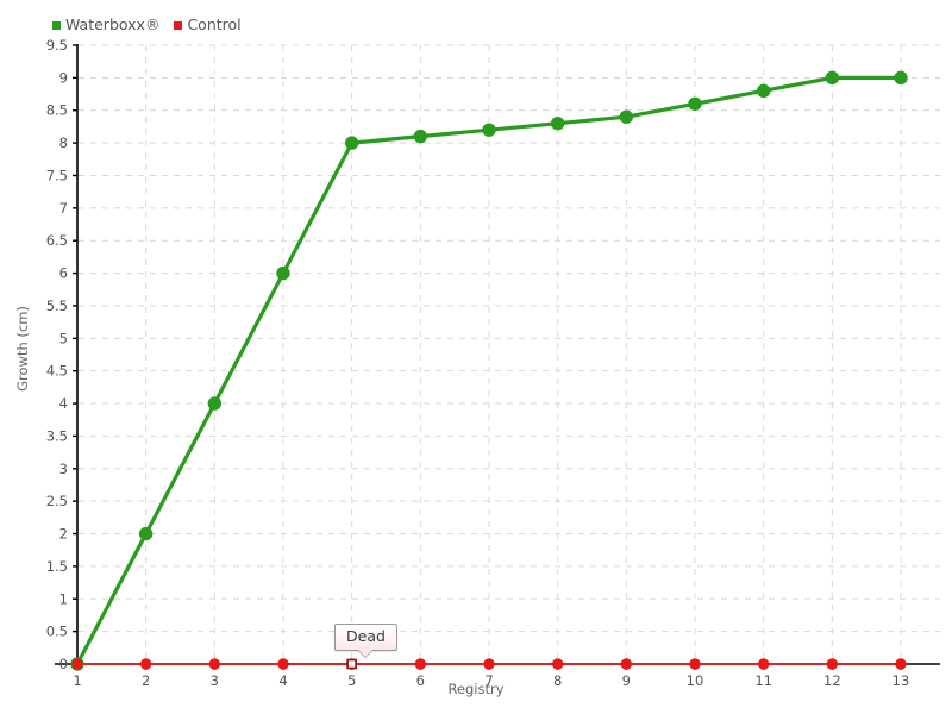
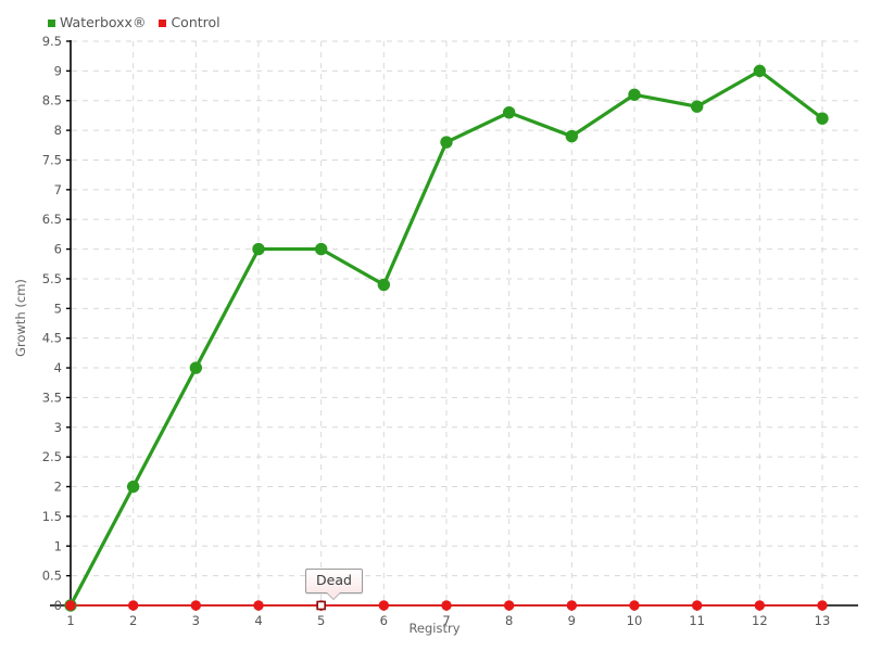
Waterboxx®/5: 8.0 -> 6.0
Waterboxx®/6: 8.1 -> 5.4
Waterboxx®/7: 8.2 -> 7.8
Waterboxx®/9: 8.4 -> 7.9
Waterboxx®/11: 8.8 -> 8.4
Waterboxx®/13: 9.0 -> 8.2
